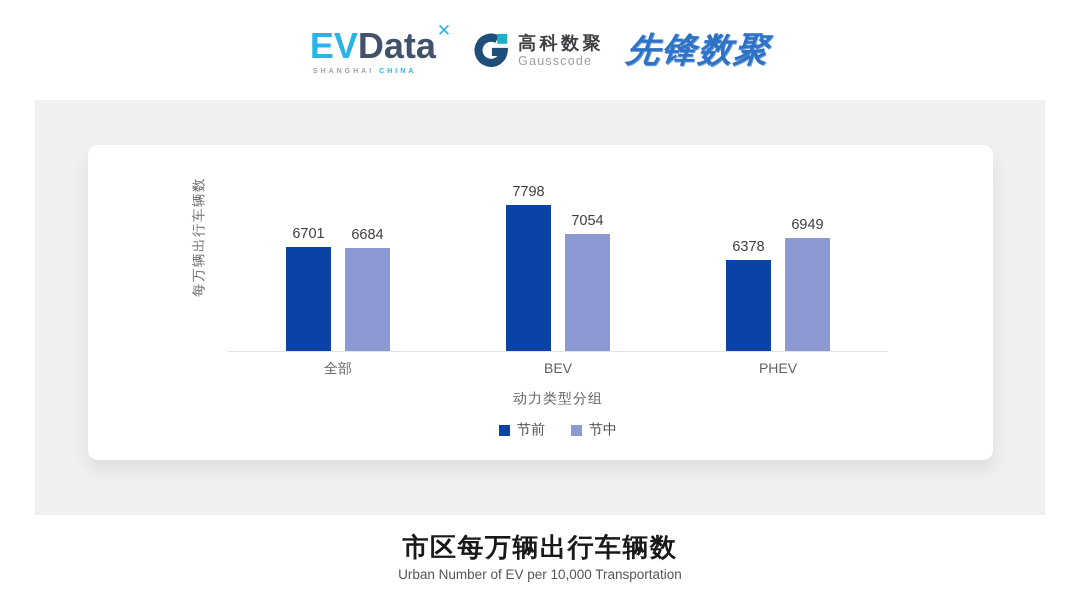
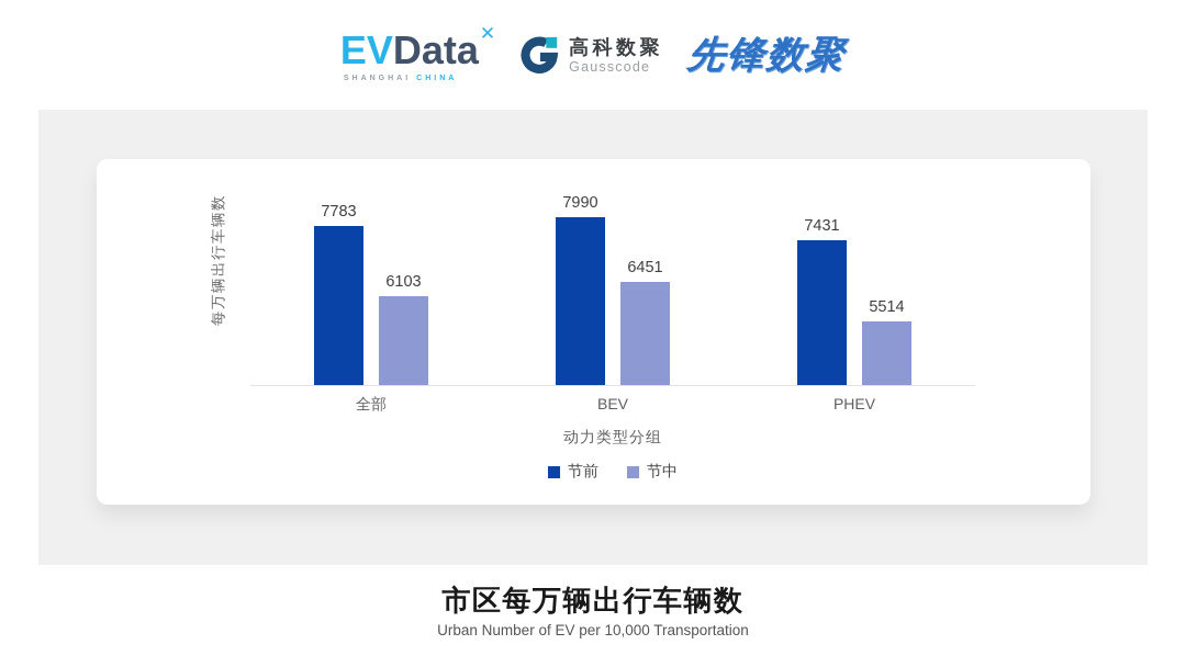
节前/全部: 6701 -> 7783
节中/全部: 6684 -> 6103
节前/BEV: 7798 -> 7990
节中/BEV: 7054 -> 6451
节前/PHEV: 6378 -> 7431
节中/PHEV: 6949 -> 5514
